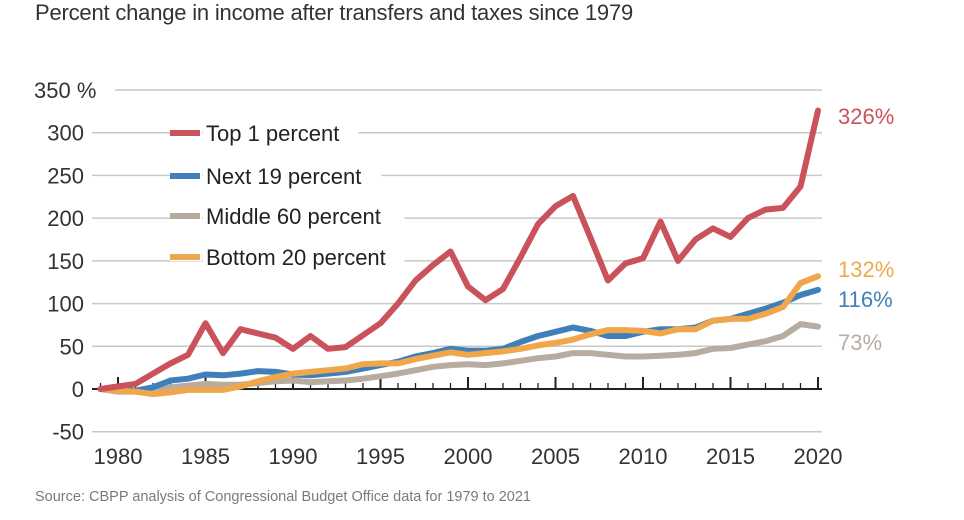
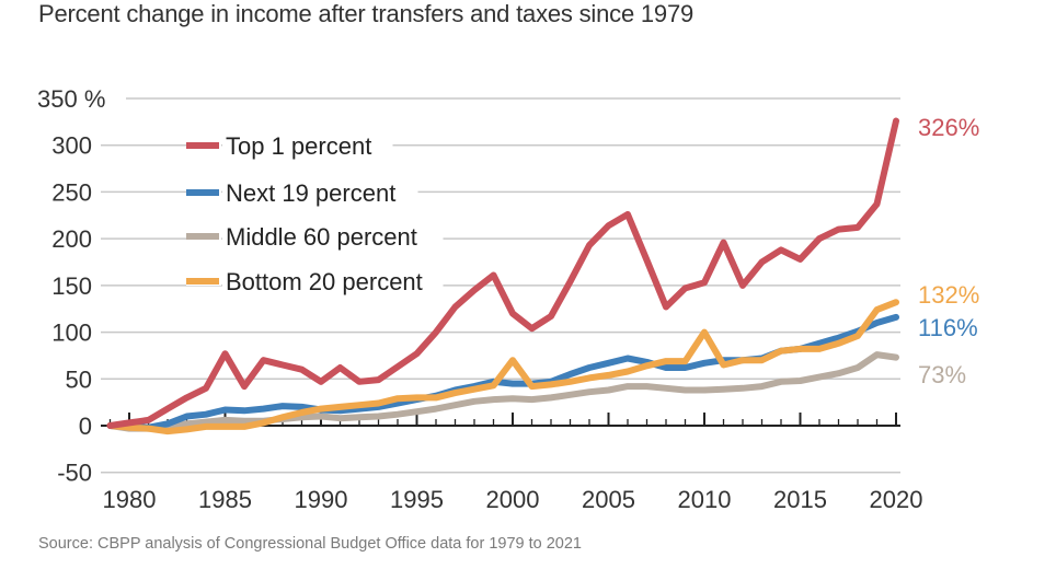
Bottom 20 percent/2000: 40 -> 70
Bottom 20 percent/2010: 70 -> 100
